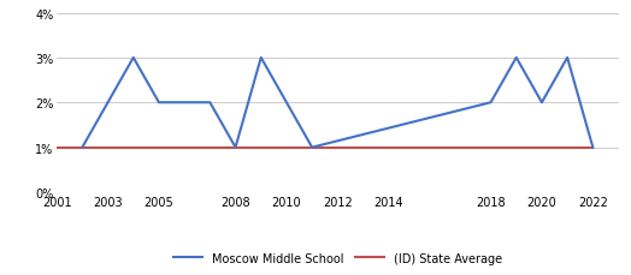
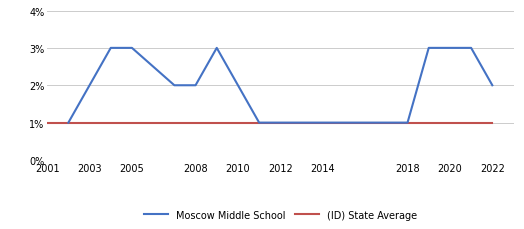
2005: 2% -> 3%
2008: 1% -> 2%
2018: 2% -> 1%
2020: 2% -> 3%
2022: 1% -> 2%
